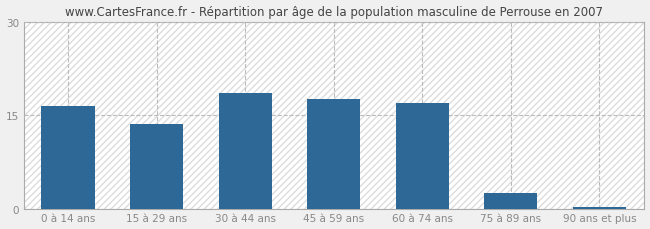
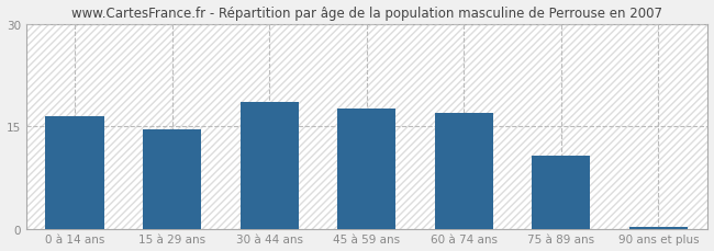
15 à 29 ans: 13.5 -> 14.6
75 à 89 ans: 2.5 -> 10.6
